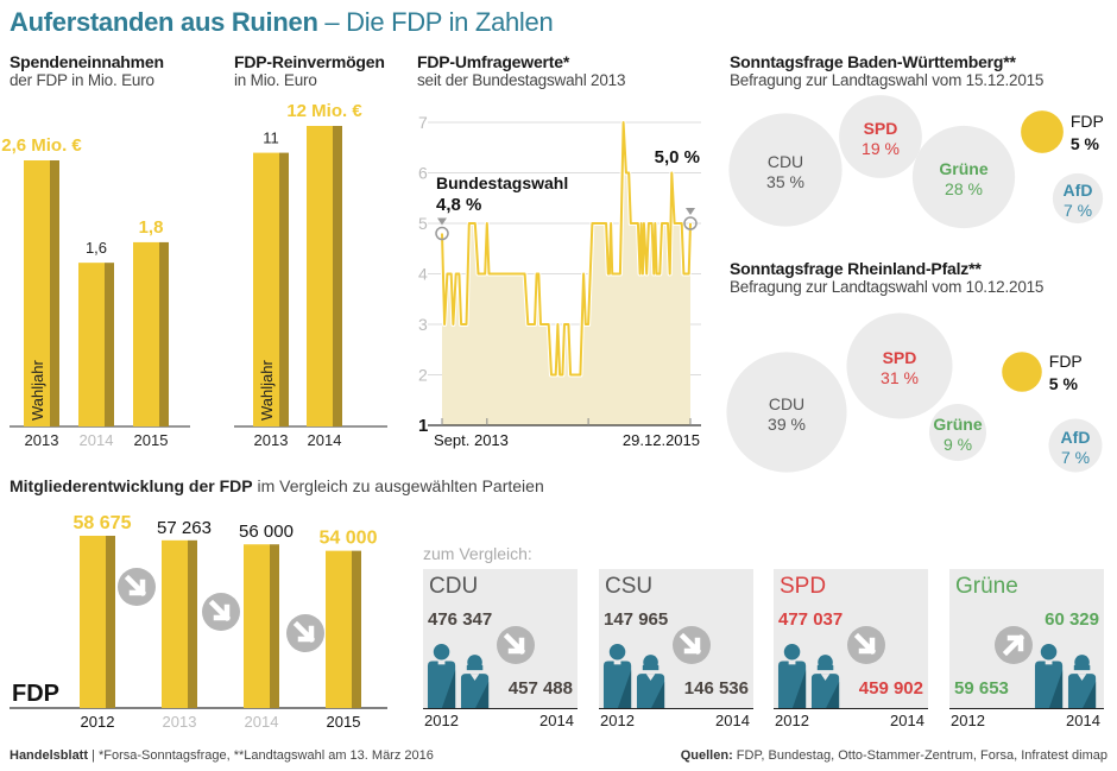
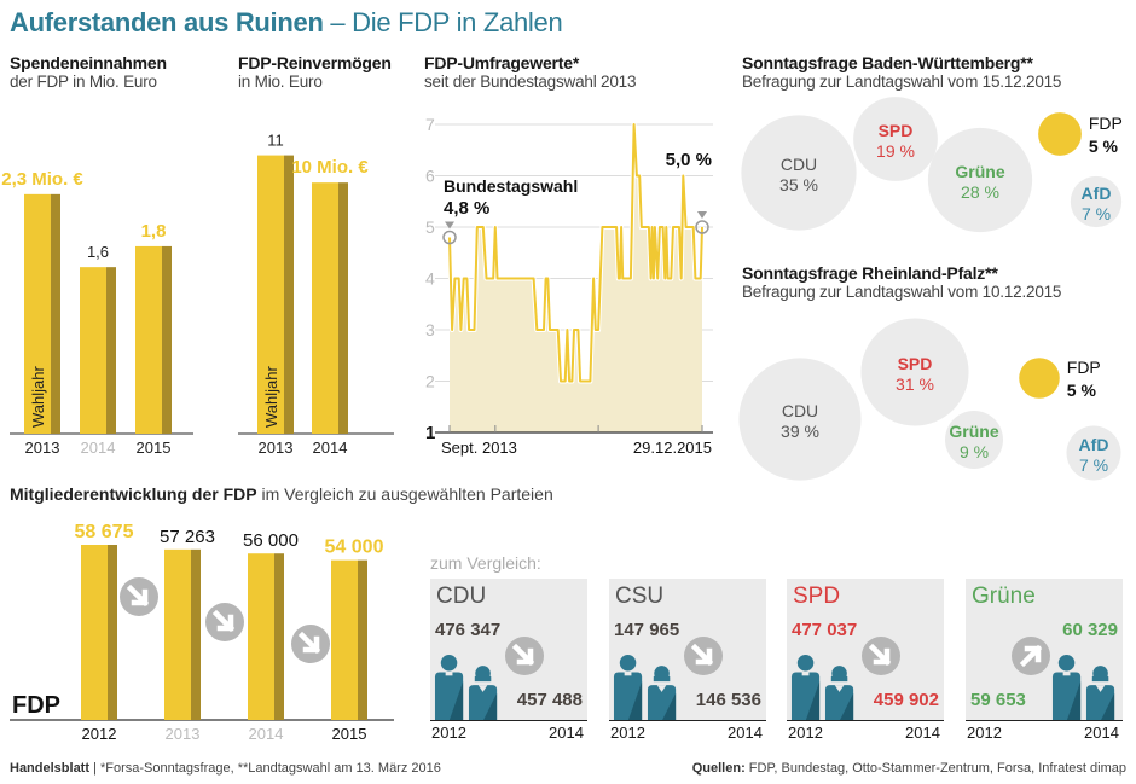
Spendeneinnahmen der FDP in Mio. Euro/2013: 2,6 -> 2,3
FDP-Reinvermögen in Mio. Euro/2014: 12 -> 10
